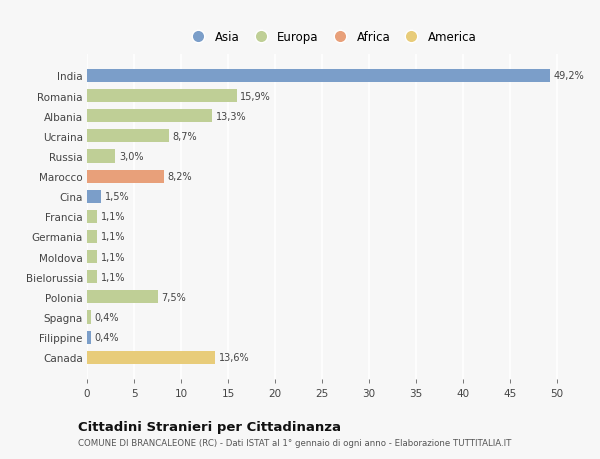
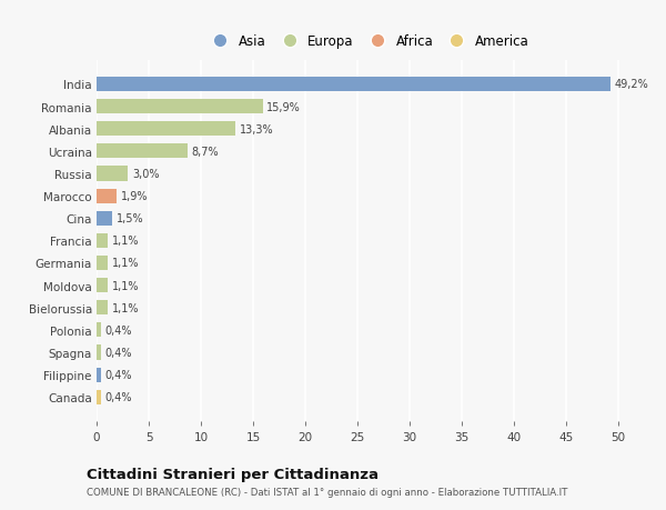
Marocco: 8,2% -> 1,9%
Polonia: 7,5% -> 0,4%
Canada: 13,6% -> 0,4%
